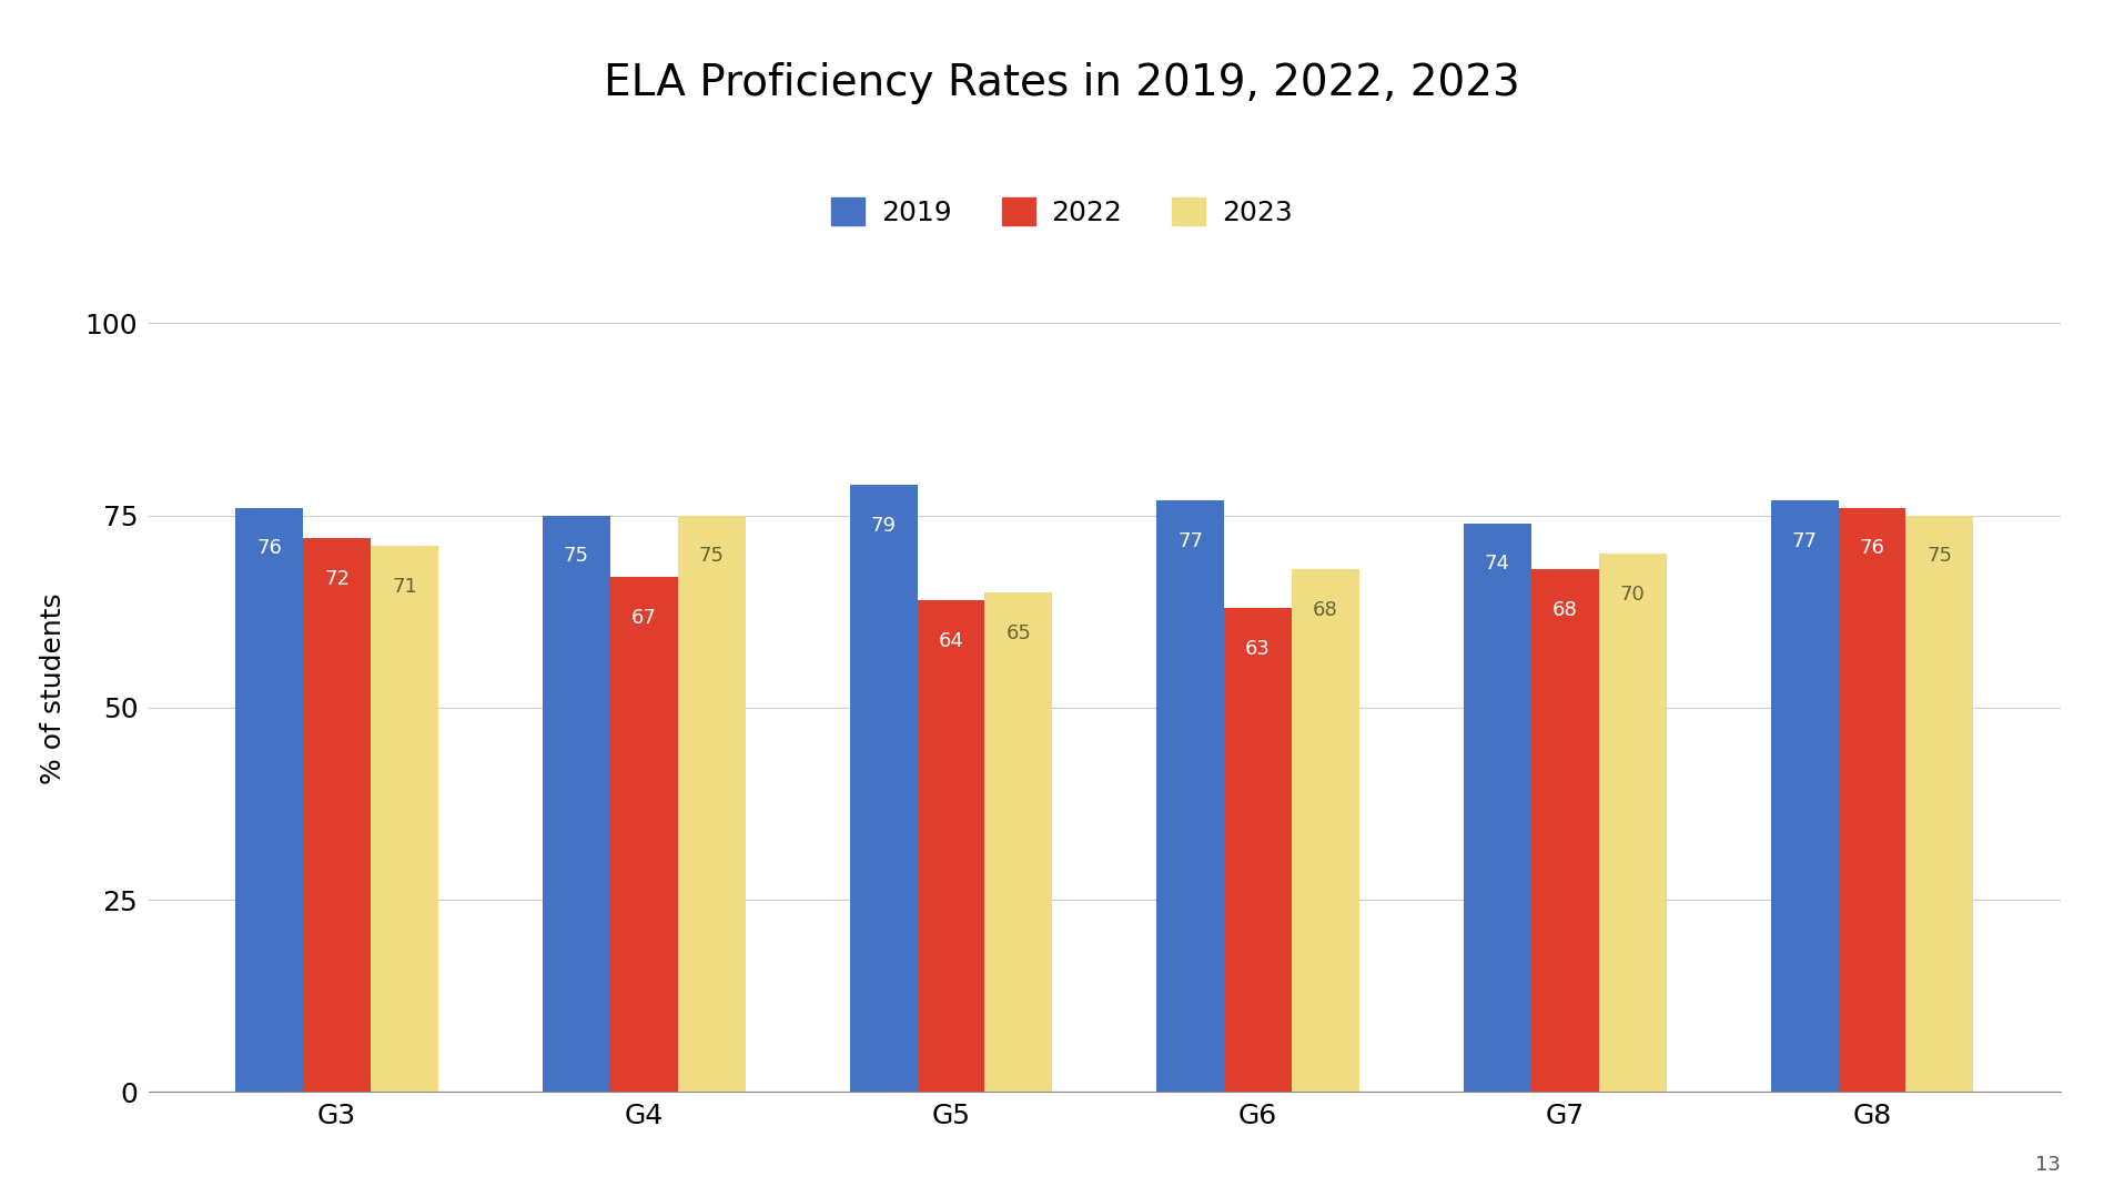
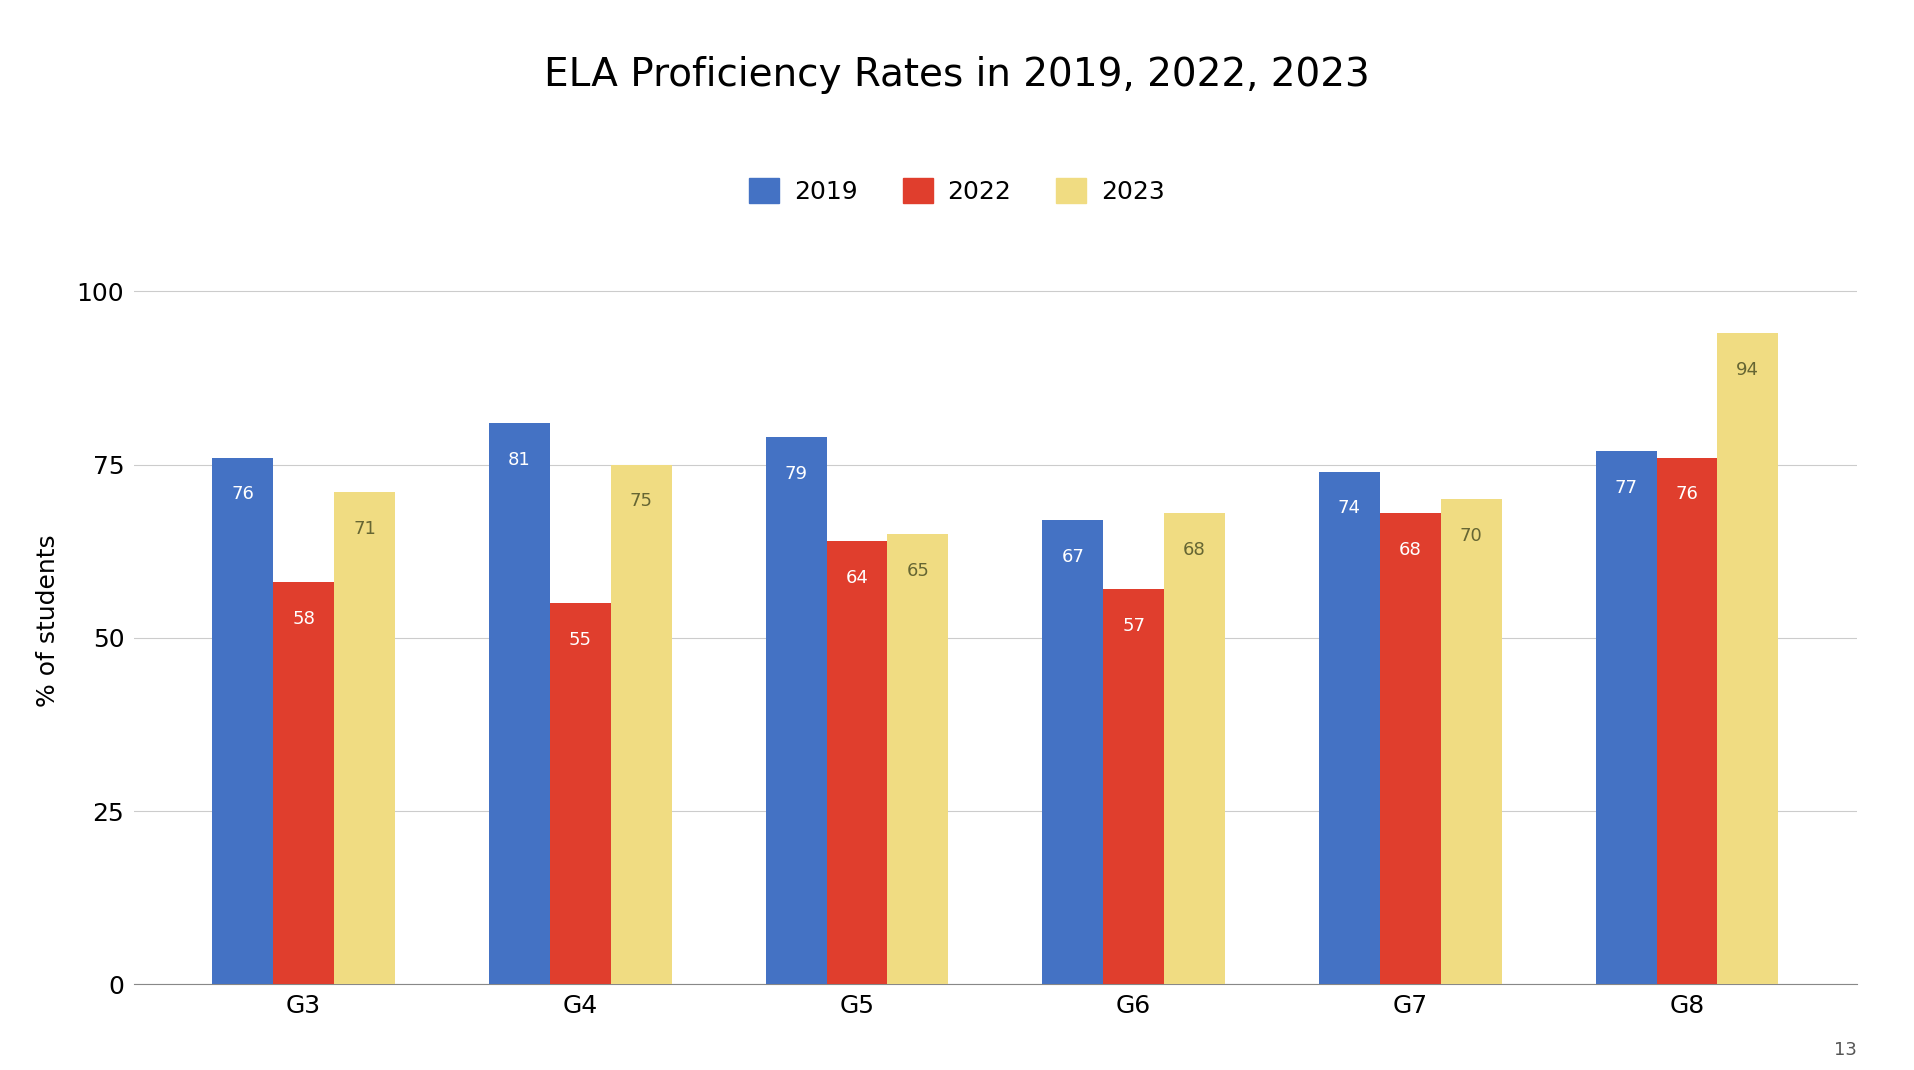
2022/G3: 72 -> 58
2019/G4: 75 -> 81
2022/G4: 67 -> 55
2019/G6: 77 -> 67
2022/G6: 63 -> 57
2023/G8: 75 -> 94
